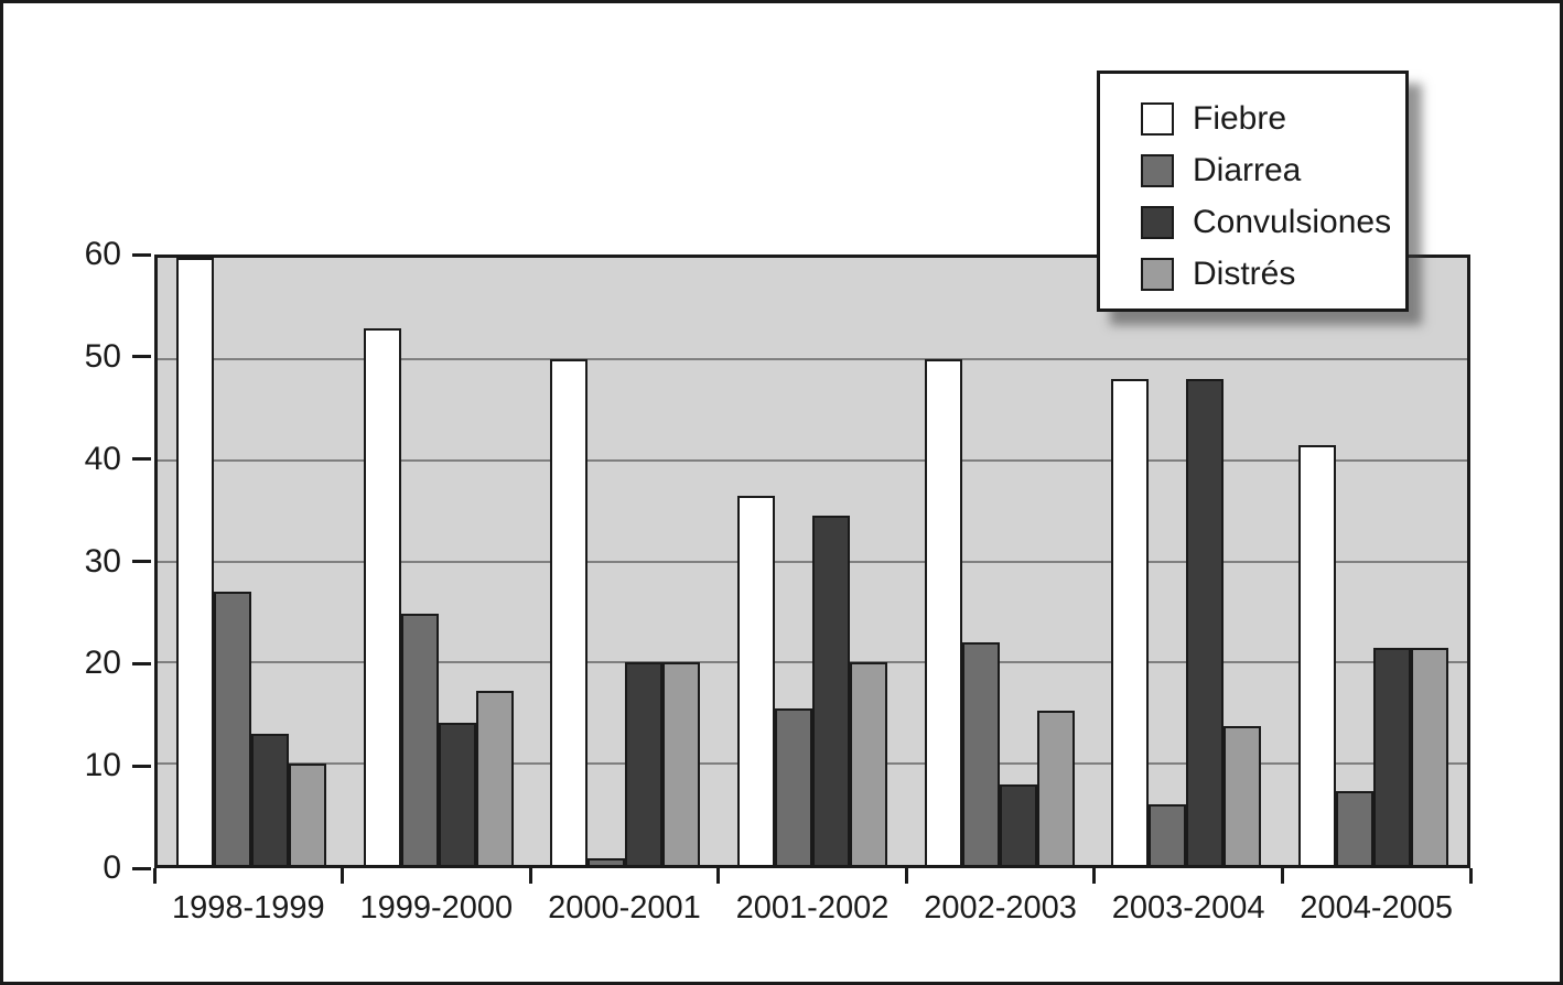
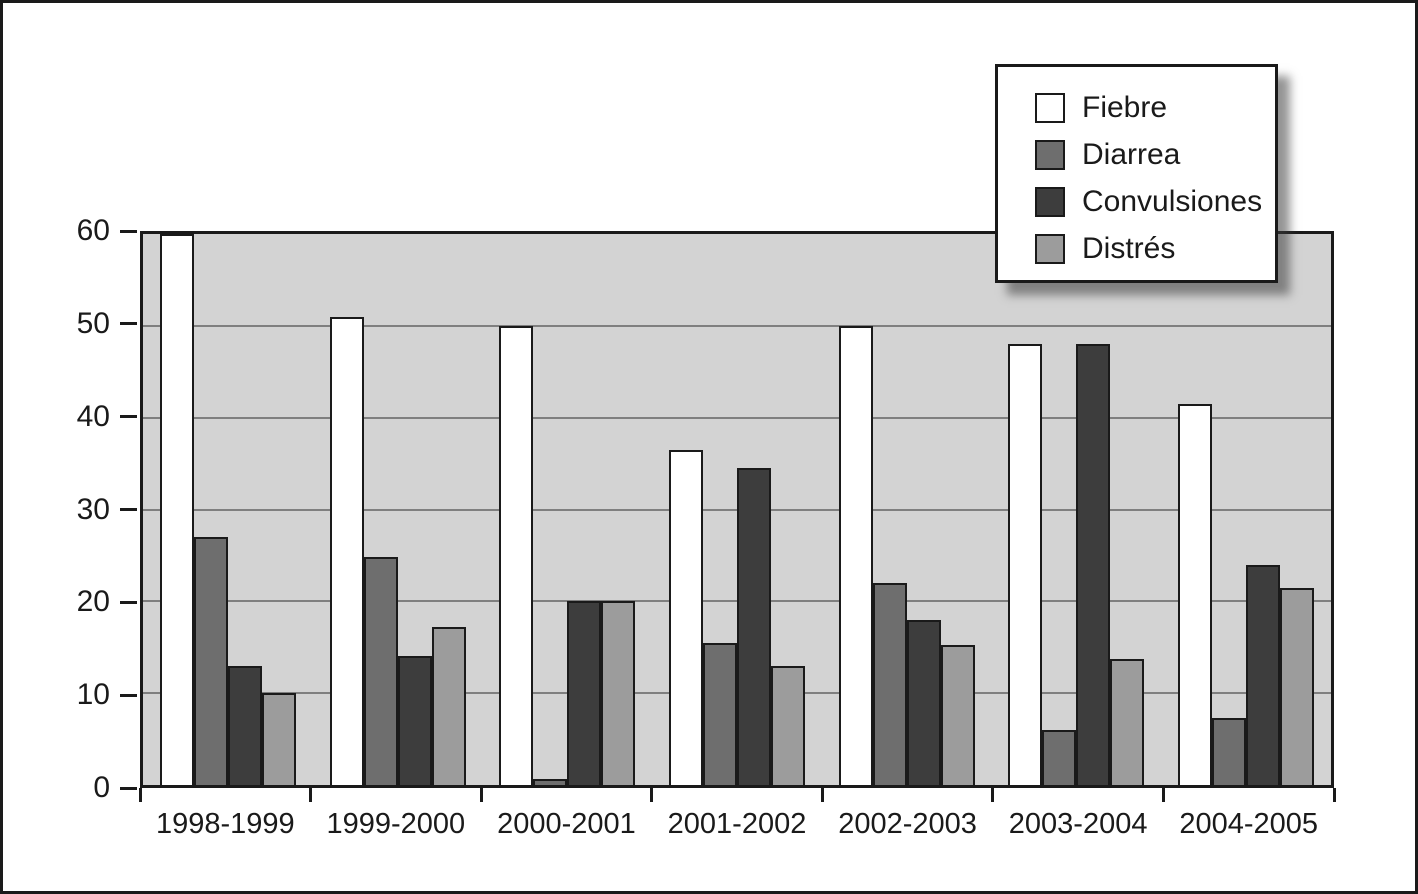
Fiebre/1999-2000: 53 -> 51
Distrés/2001-2002: 20 -> 13
Convulsiones/2002-2003: 8 -> 18
Convulsiones/2004-2005: 22 -> 24
